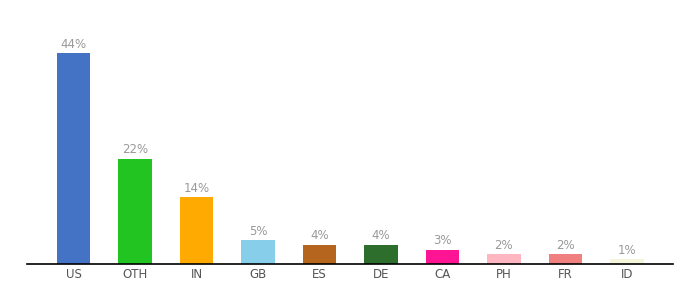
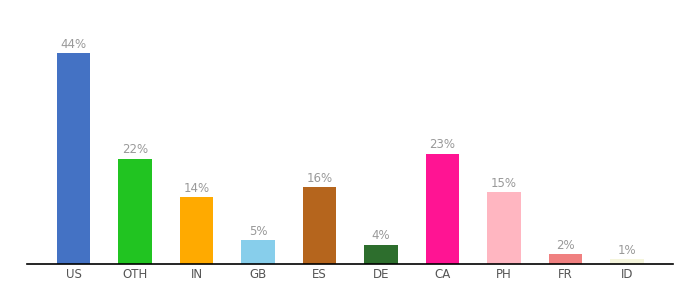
ES: 4% -> 16%
CA: 3% -> 23%
PH: 2% -> 15%
